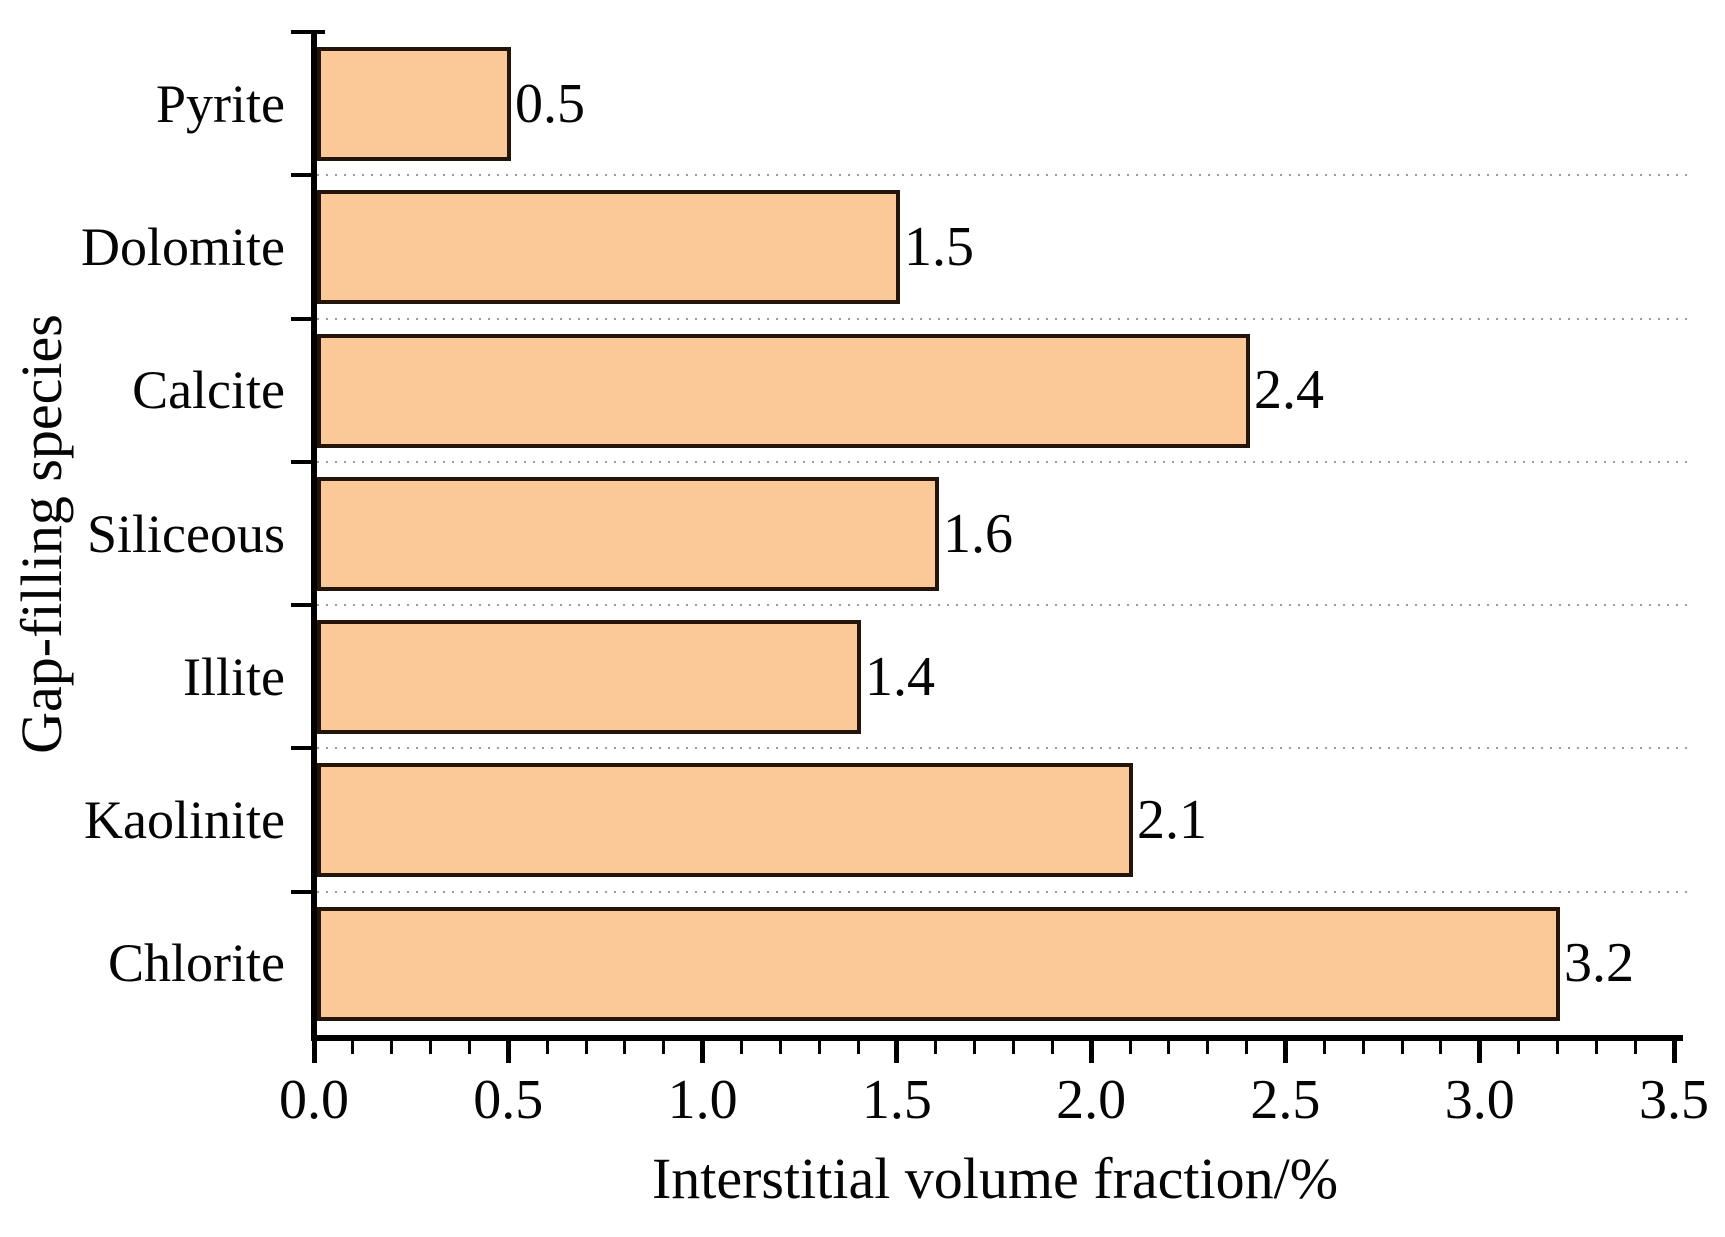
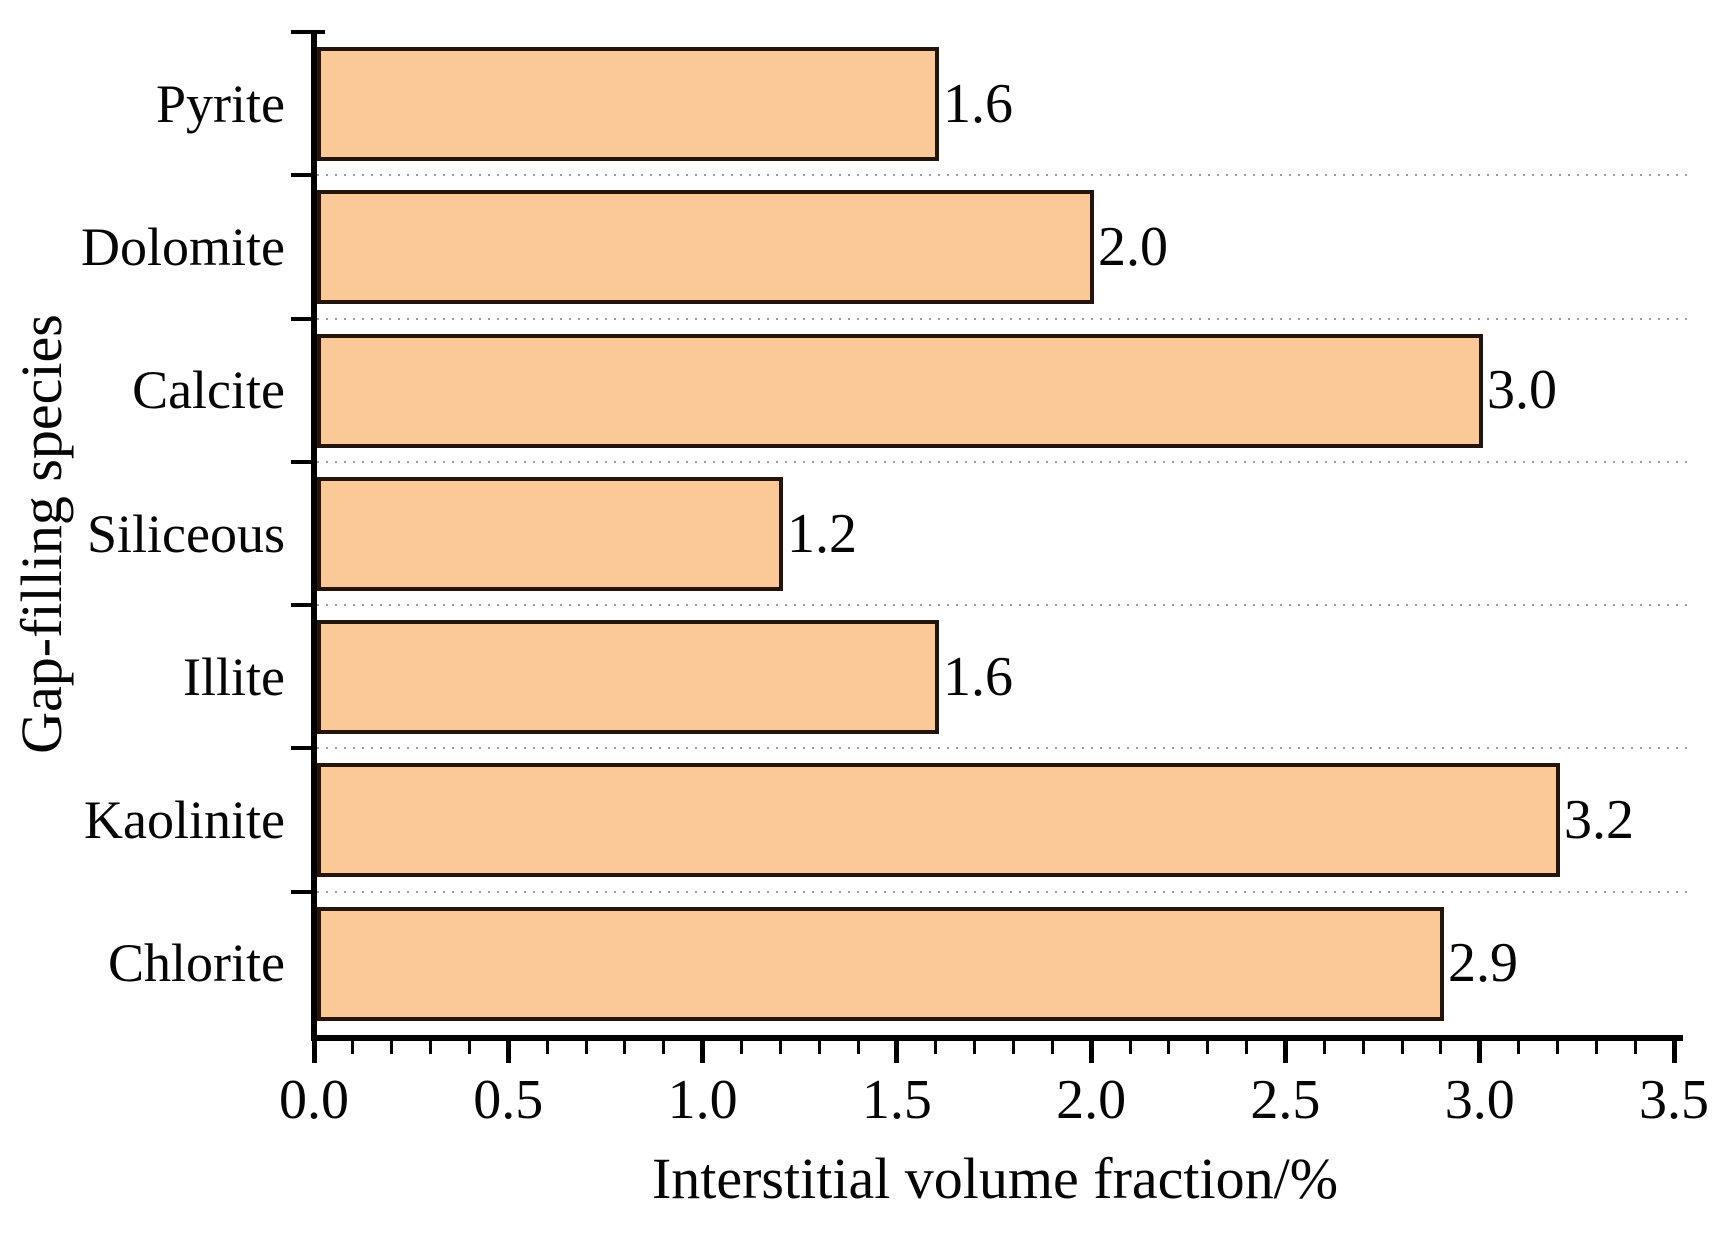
Pyrite: 0.5 -> 1.6
Dolomite: 1.5 -> 2.0
Calcite: 2.4 -> 3.0
Siliceous: 1.6 -> 1.2
Illite: 1.4 -> 1.6
Kaolinite: 2.1 -> 3.2
Chlorite: 3.2 -> 2.9
